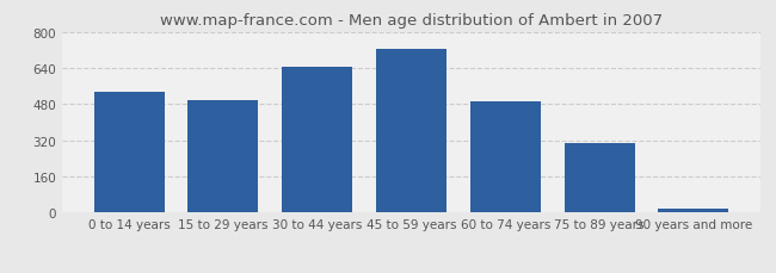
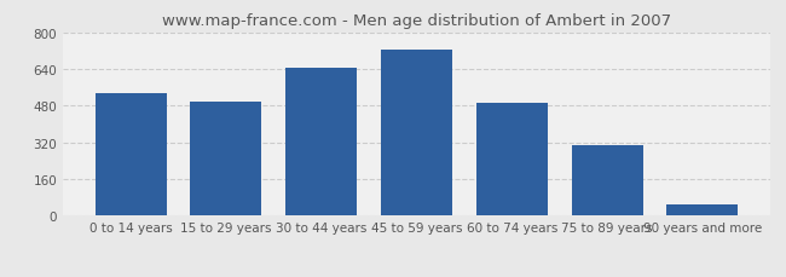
90 years and more: 20 -> 50
